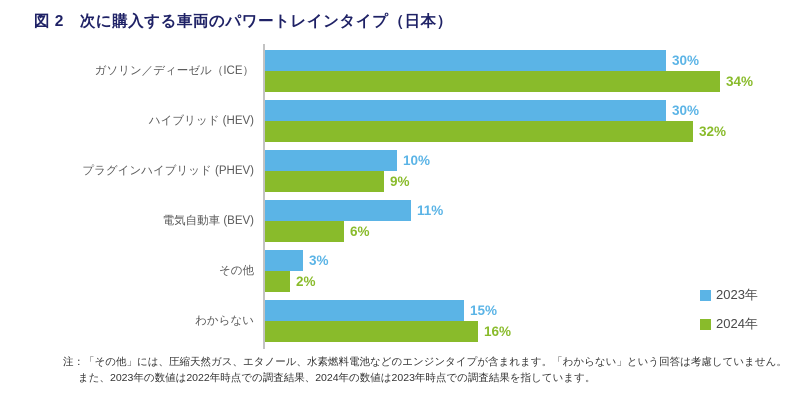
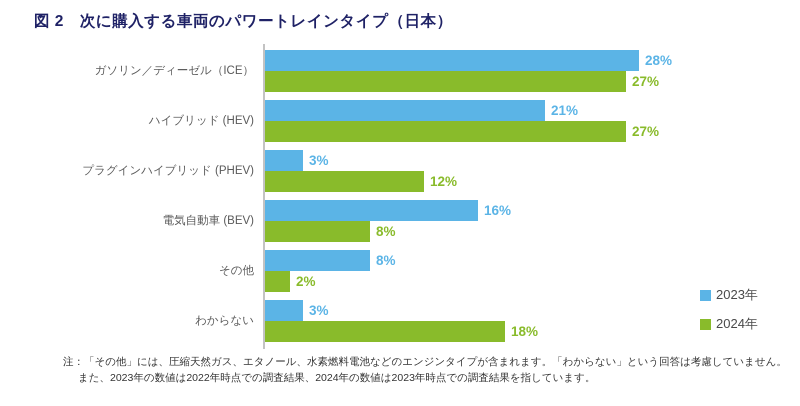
2023年/ガソリン／ディーゼル（ICE）: 30% -> 28%
2024年/ガソリン／ディーゼル（ICE）: 34% -> 27%
2023年/ハイブリッド (HEV): 30% -> 21%
2024年/ハイブリッド (HEV): 32% -> 27%
2023年/プラグインハイブリッド (PHEV): 10% -> 3%
2024年/プラグインハイブリッド (PHEV): 9% -> 12%
2023年/電気自動車 (BEV): 11% -> 16%
2024年/電気自動車 (BEV): 6% -> 8%
2023年/その他: 3% -> 8%
2023年/わからない: 15% -> 3%
2024年/わからない: 16% -> 18%
